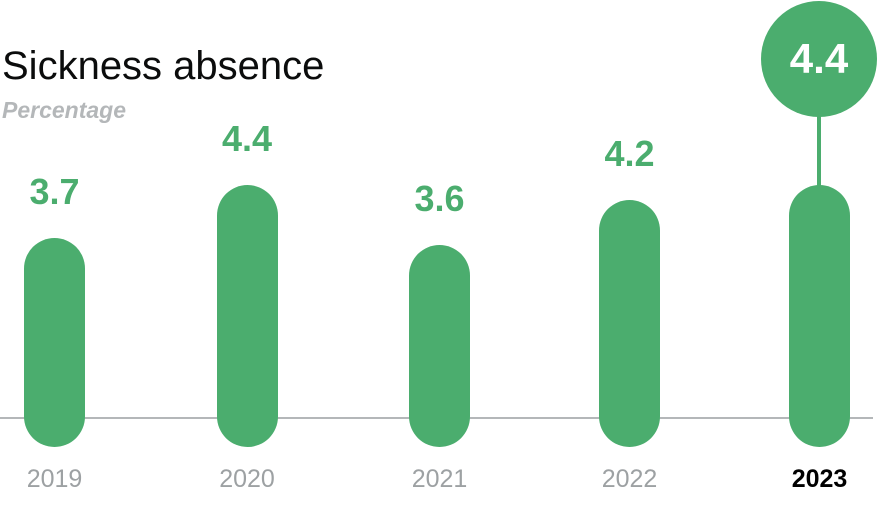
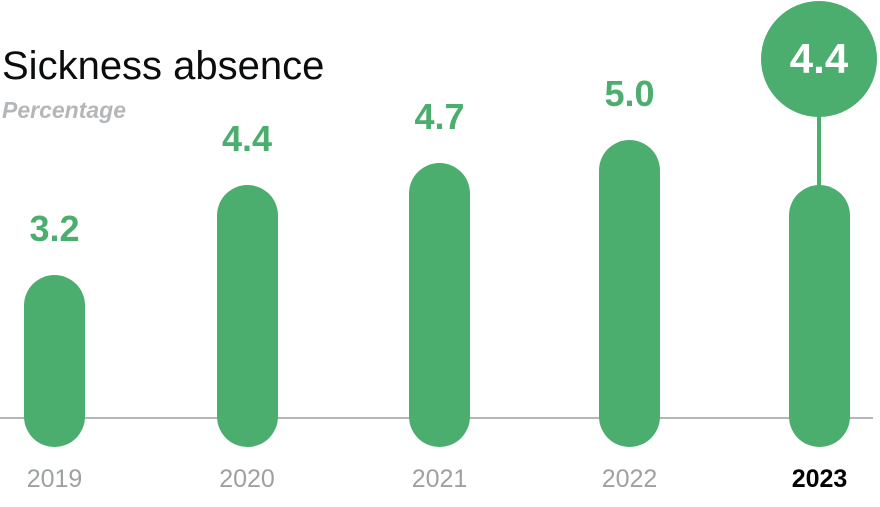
2019: 3.7 -> 3.2
2021: 3.6 -> 4.7
2022: 4.2 -> 5.0
